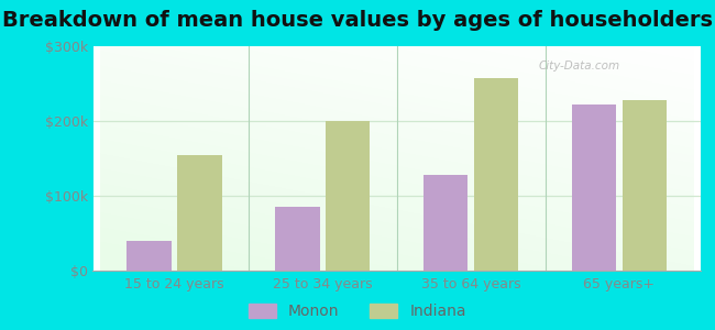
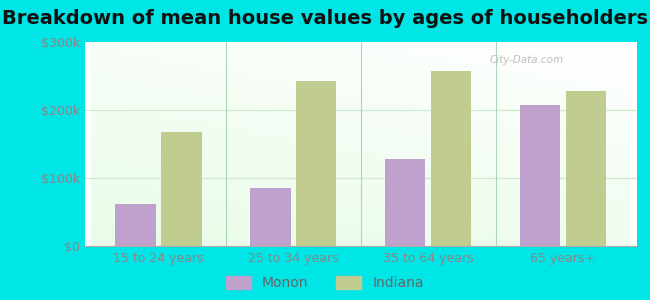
Monon/15 to 24 years: $40k -> $62k
Indiana/15 to 24 years: $154k -> $168k
Indiana/25 to 34 years: $200k -> $242k
Monon/65 years+: $222k -> $207k
